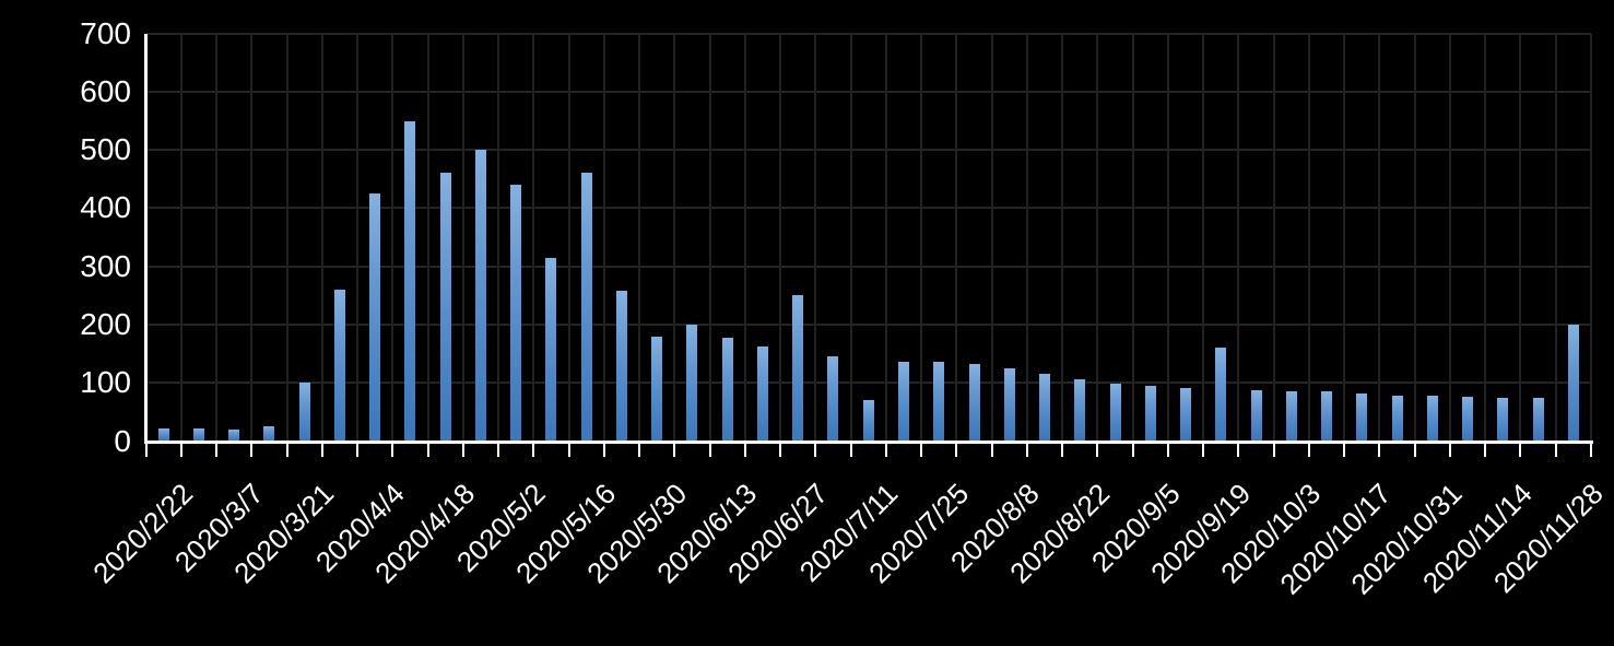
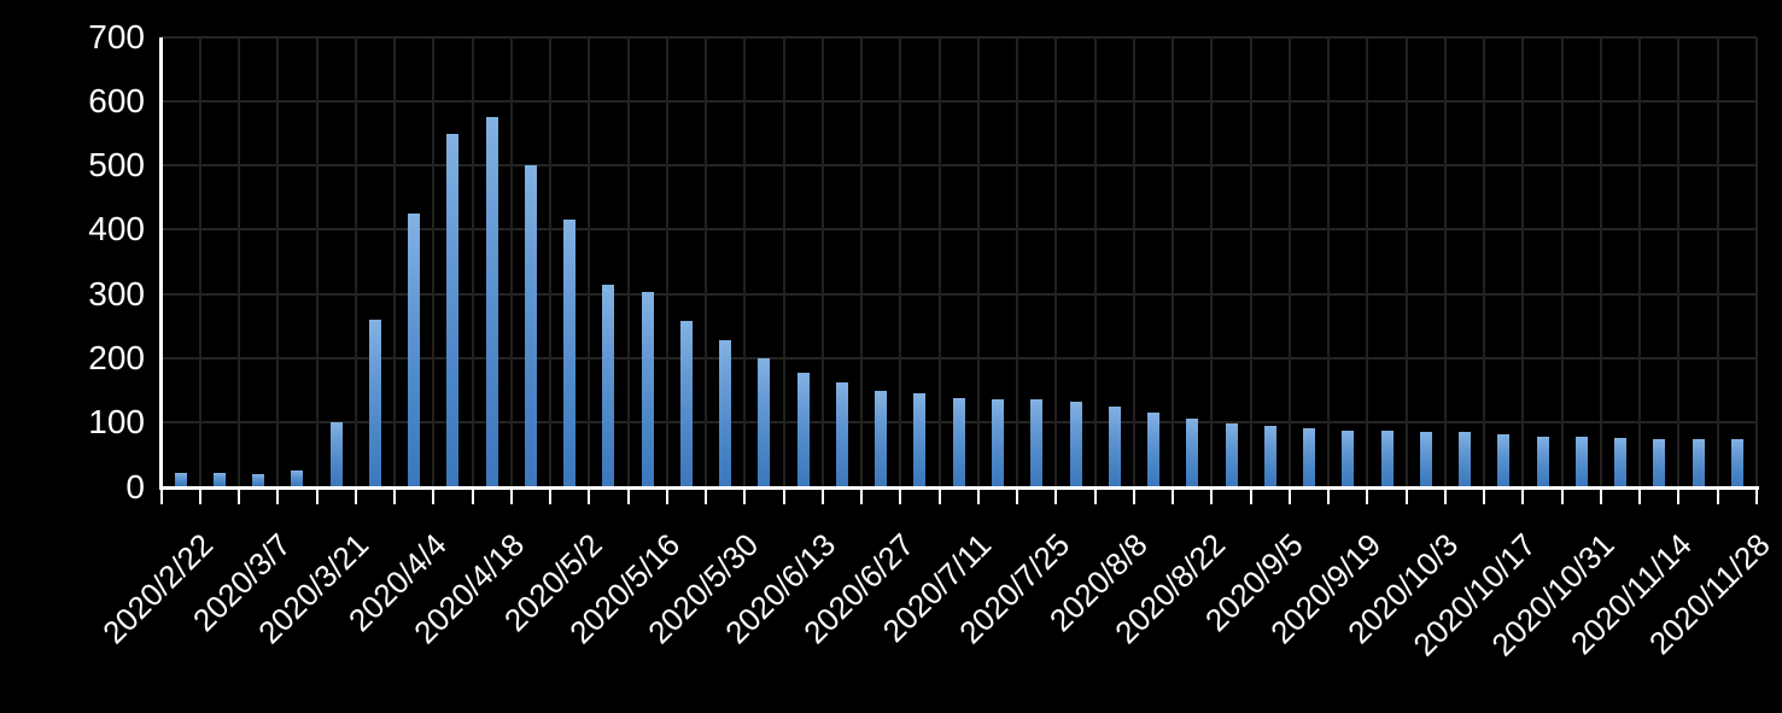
2020/4/18: 460 -> 580
2020/5/2: 440 -> 420
2020/5/16: 460 -> 300
2020/5/30: 180 -> 230
2020/6/27: 250 -> 150
2020/7/11: 70 -> 140
2020/9/19: 160 -> 90
2020/11/28: 200 -> 80
